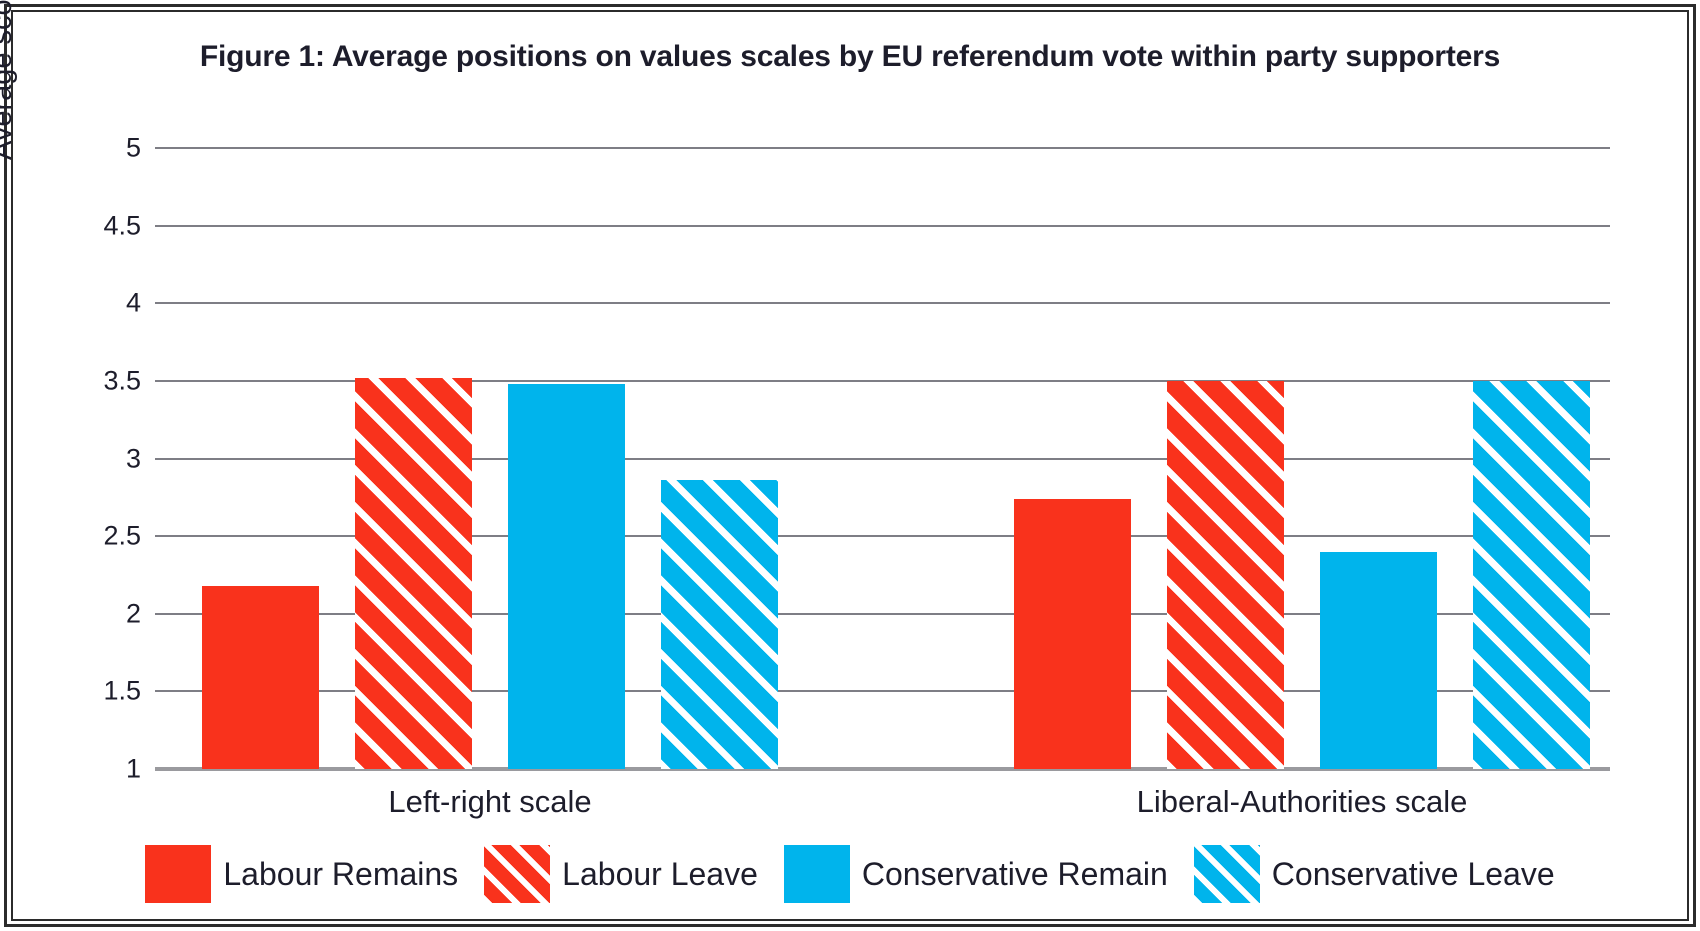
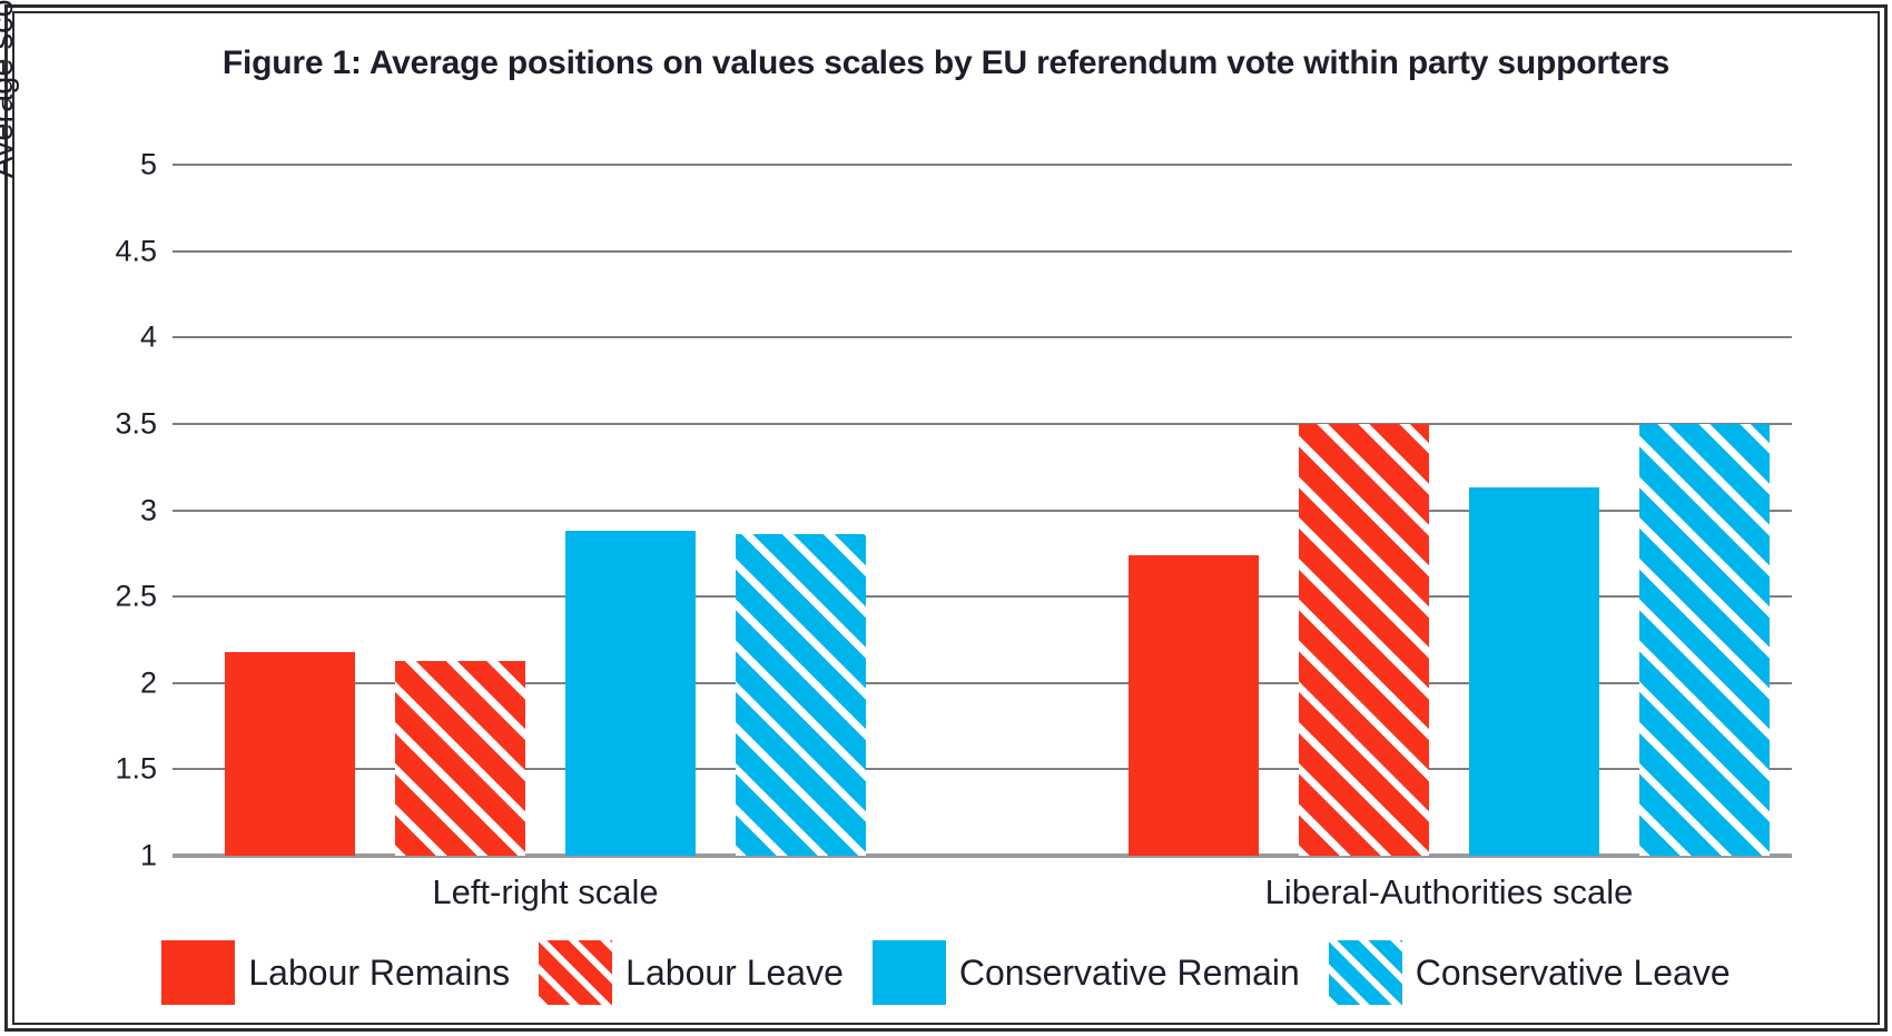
Labour Leave/Left-right scale: 3.52 -> 2.13
Conservative Remain/Left-right scale: 3.48 -> 2.88
Conservative Remain/Liberal-Authorities scale: 2.40 -> 3.13
